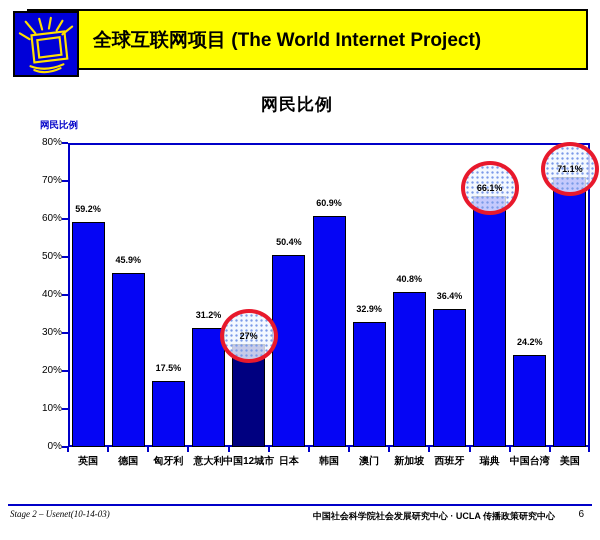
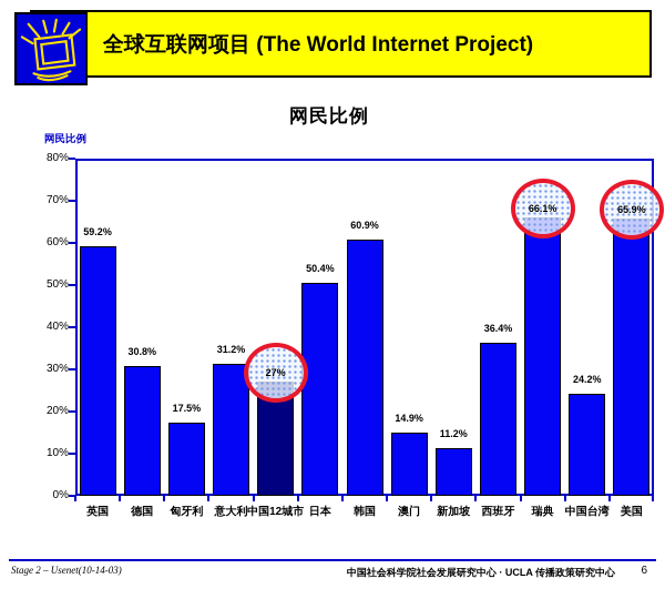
德国: 45.9% -> 30.8%
澳门: 32.9% -> 14.9%
新加坡: 40.8% -> 11.2%
美国: 71.1% -> 65.9%
